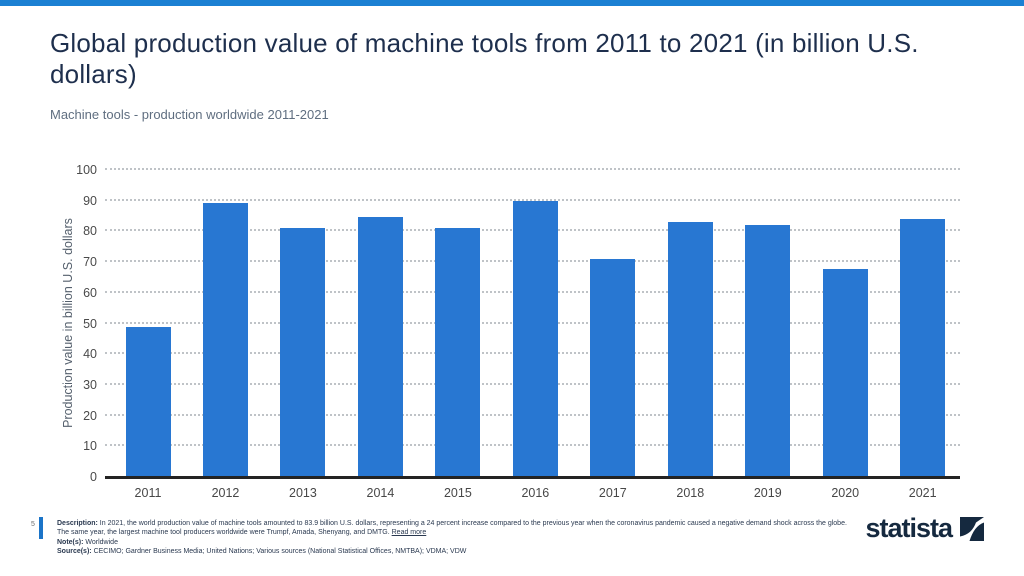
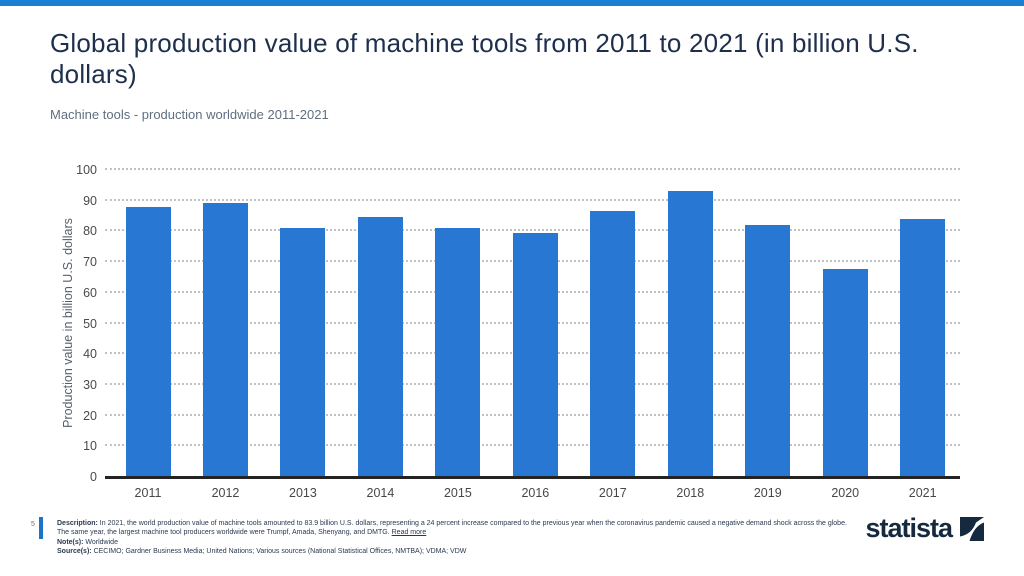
2011: 49 -> 88
2016: 90 -> 79
2017: 71 -> 87
2018: 83 -> 93
